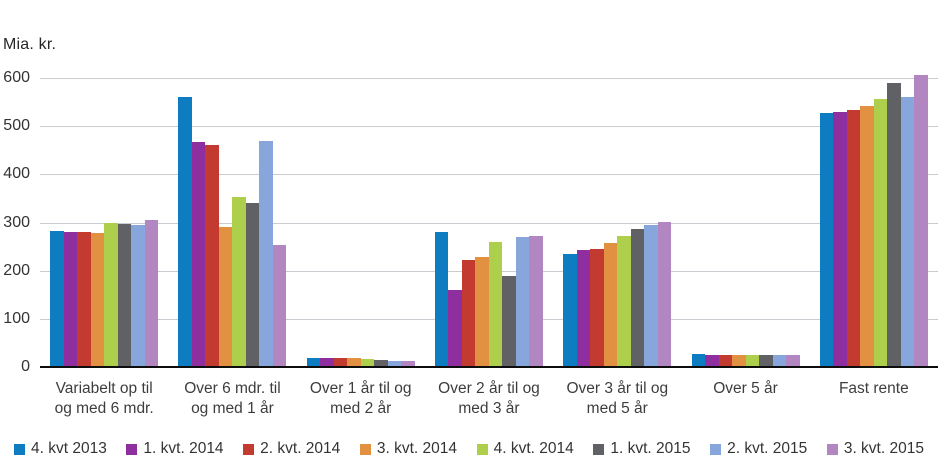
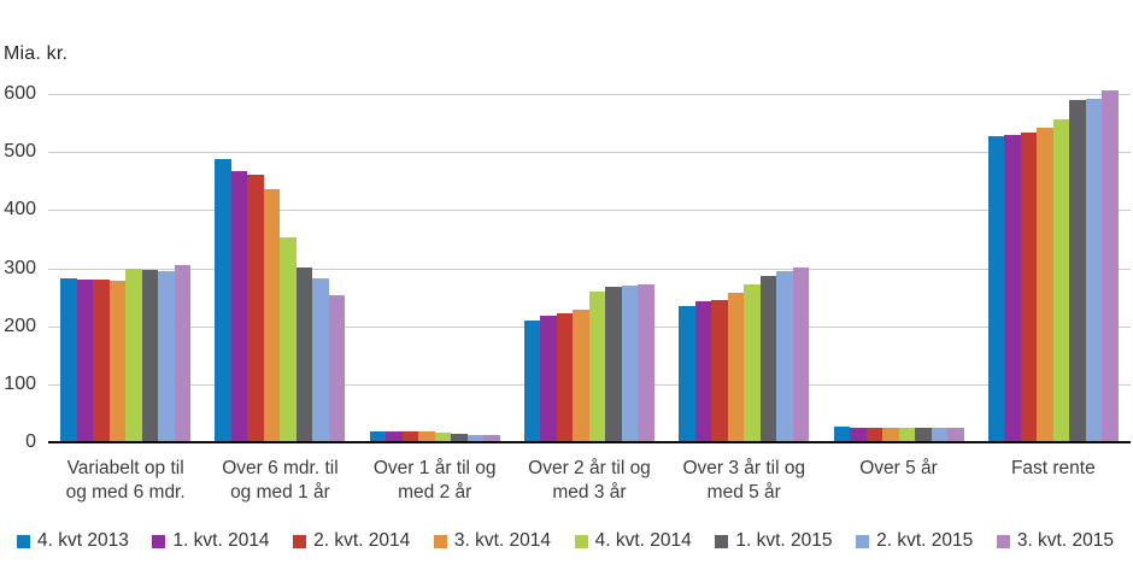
4. kvt 2013/Over 6 mdr. til og med 1 år: 560 -> 490
3. kvt. 2014/Over 6 mdr. til og med 1 år: 290 -> 440
1. kvt. 2015/Over 6 mdr. til og med 1 år: 340 -> 300
2. kvt. 2015/Over 6 mdr. til og med 1 år: 470 -> 280
4. kvt 2013/Over 2 år til og med 3 år: 280 -> 210
1. kvt. 2014/Over 2 år til og med 3 år: 160 -> 220
1. kvt. 2015/Over 2 år til og med 3 år: 190 -> 270
2. kvt. 2015/Fast rente: 560 -> 590
